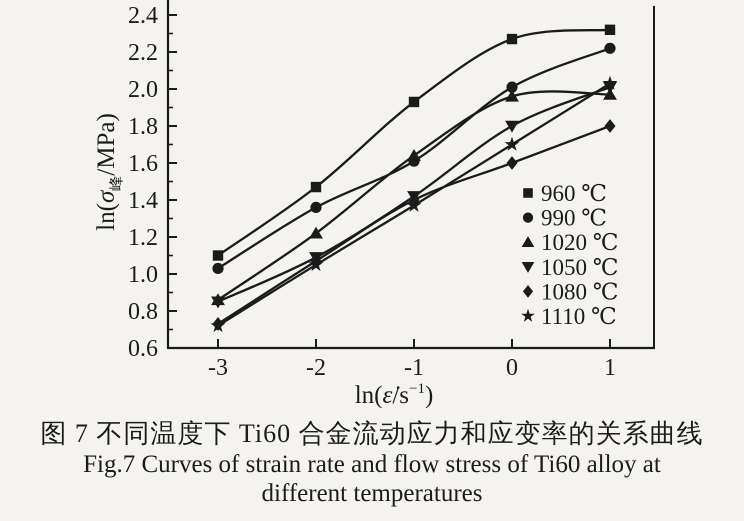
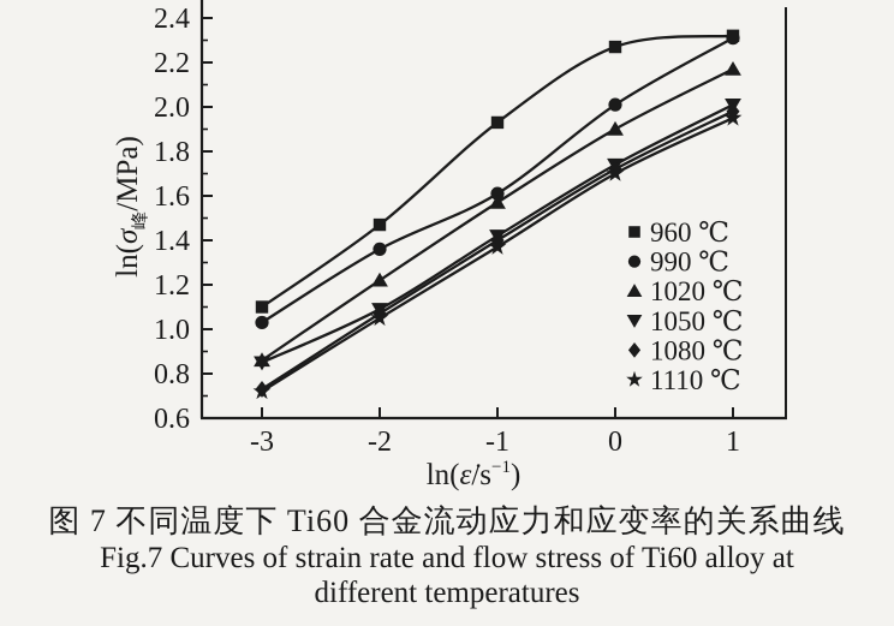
1020 ℃/-1: 1.64 -> 1.57
1020 ℃/0: 1.96 -> 1.90
1050 ℃/0: 1.80 -> 1.74
1080 ℃/0: 1.60 -> 1.72
990 ℃/1: 2.22 -> 2.31
1020 ℃/1: 1.97 -> 2.17
1080 ℃/1: 1.80 -> 1.98
1110 ℃/1: 2.03 -> 1.95
